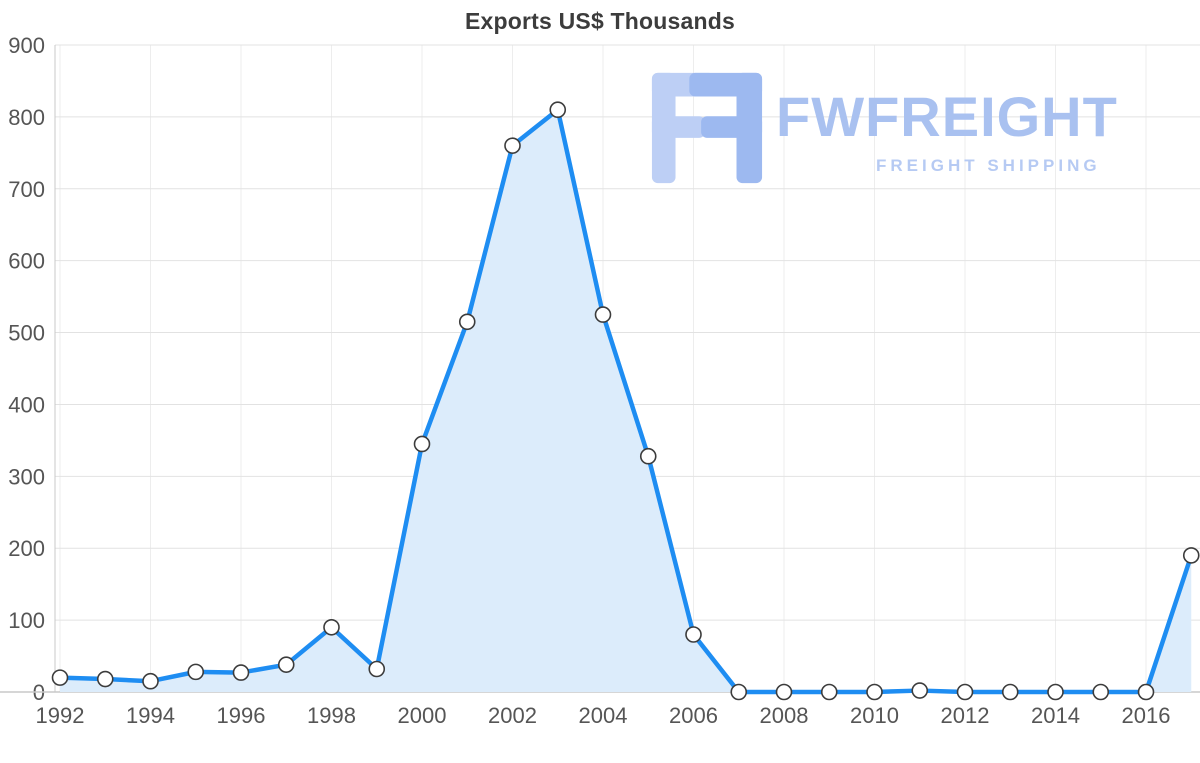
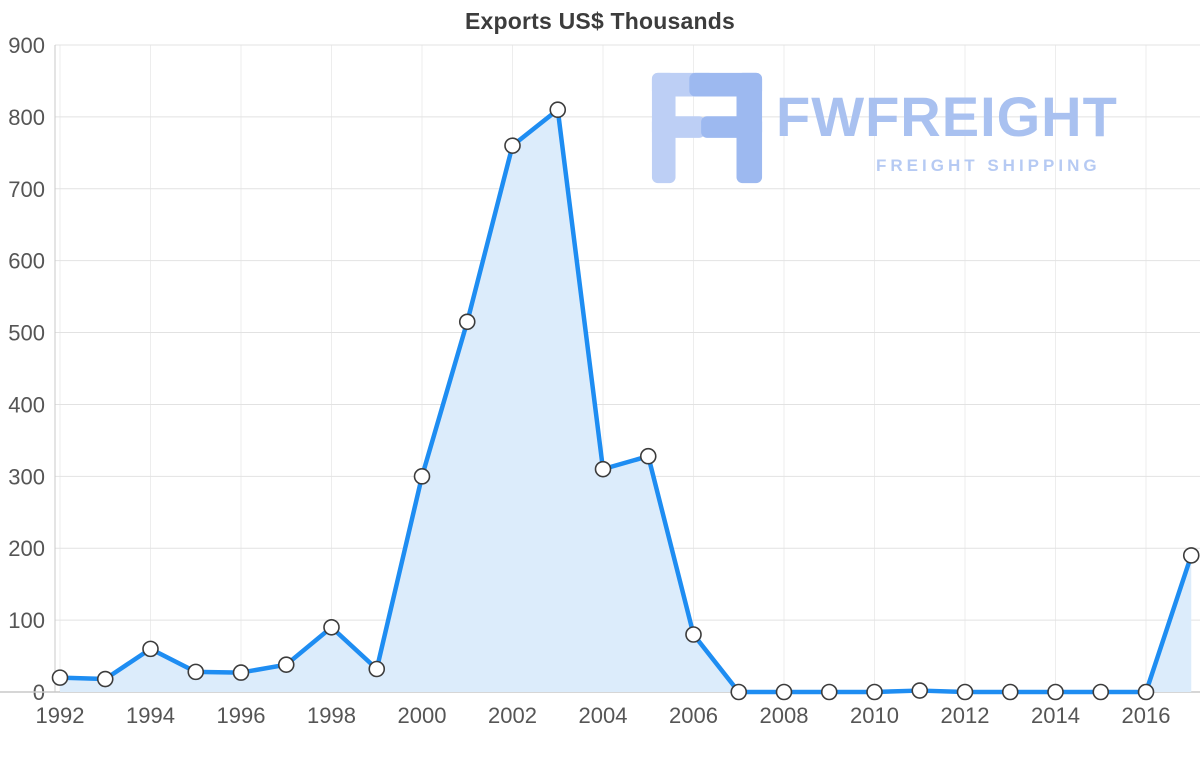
1994: 20 -> 60
2000: 340 -> 300
2004: 520 -> 310
